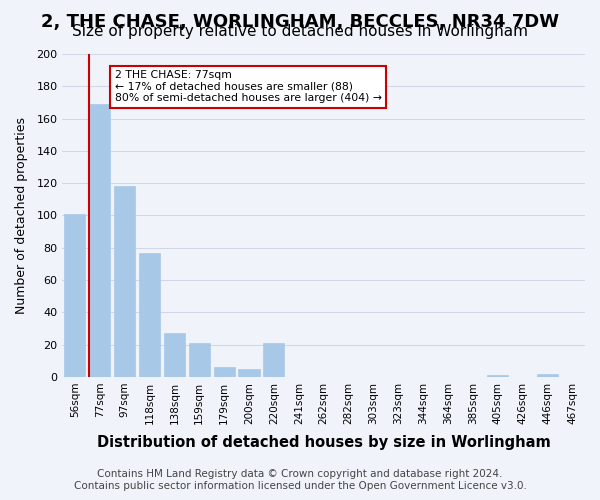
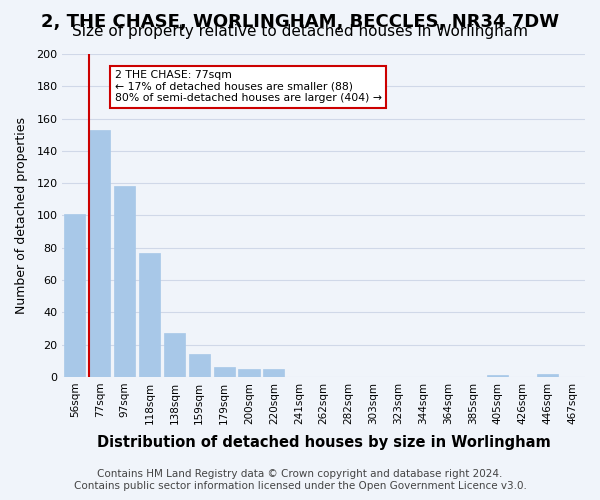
77sqm: 169 -> 153
159sqm: 21 -> 14
220sqm: 21 -> 5
